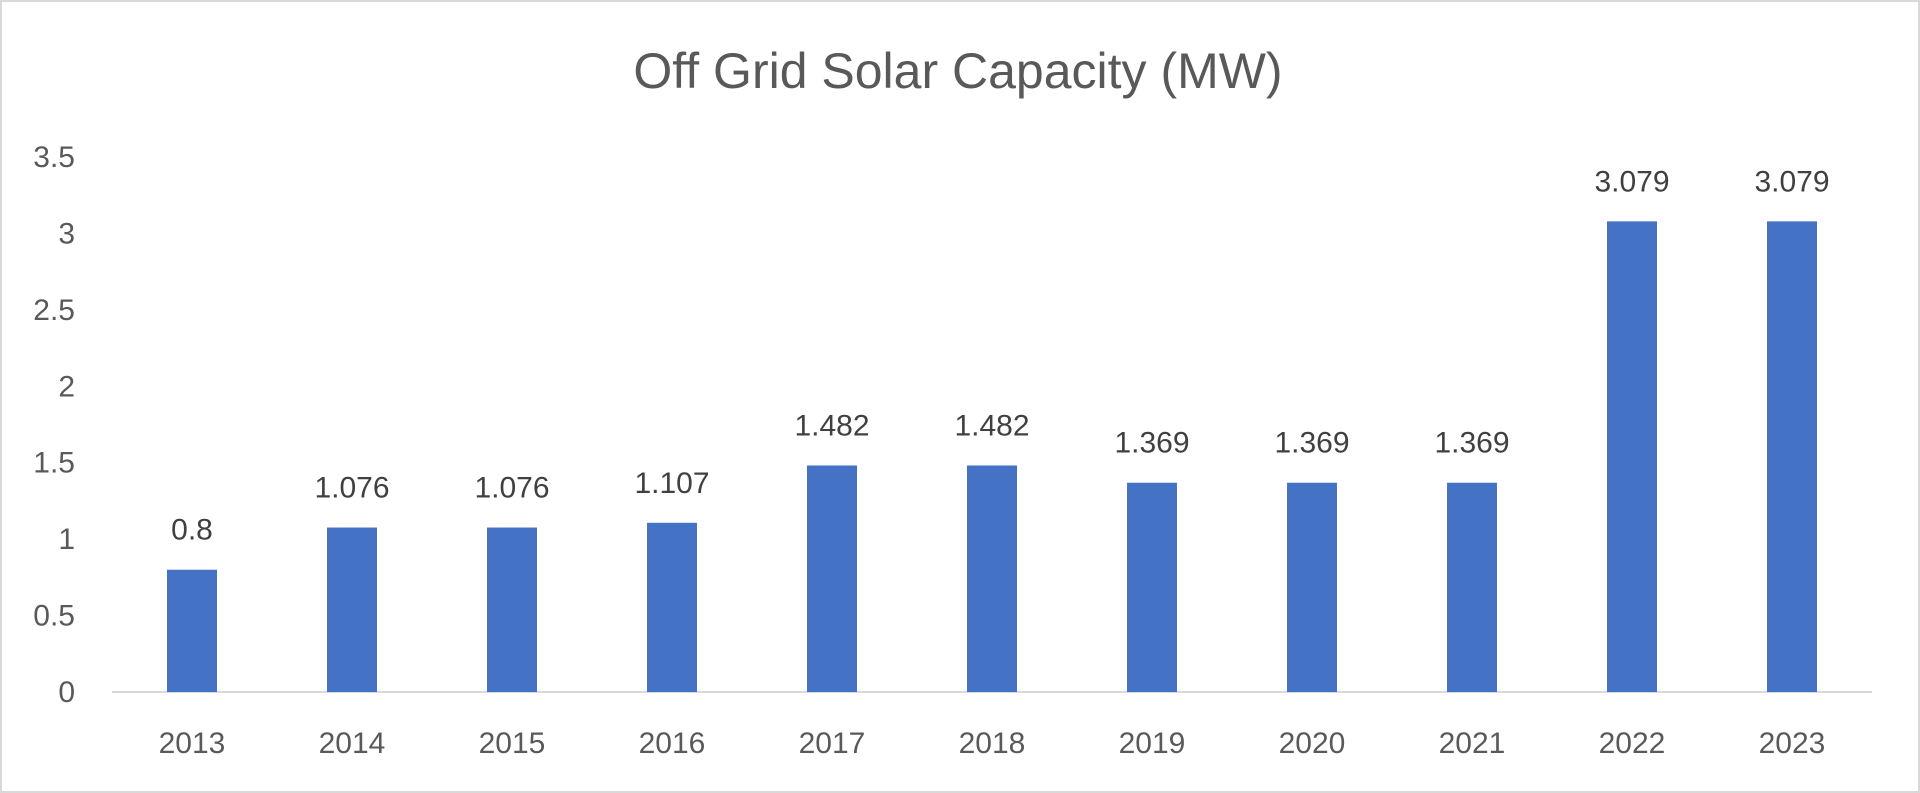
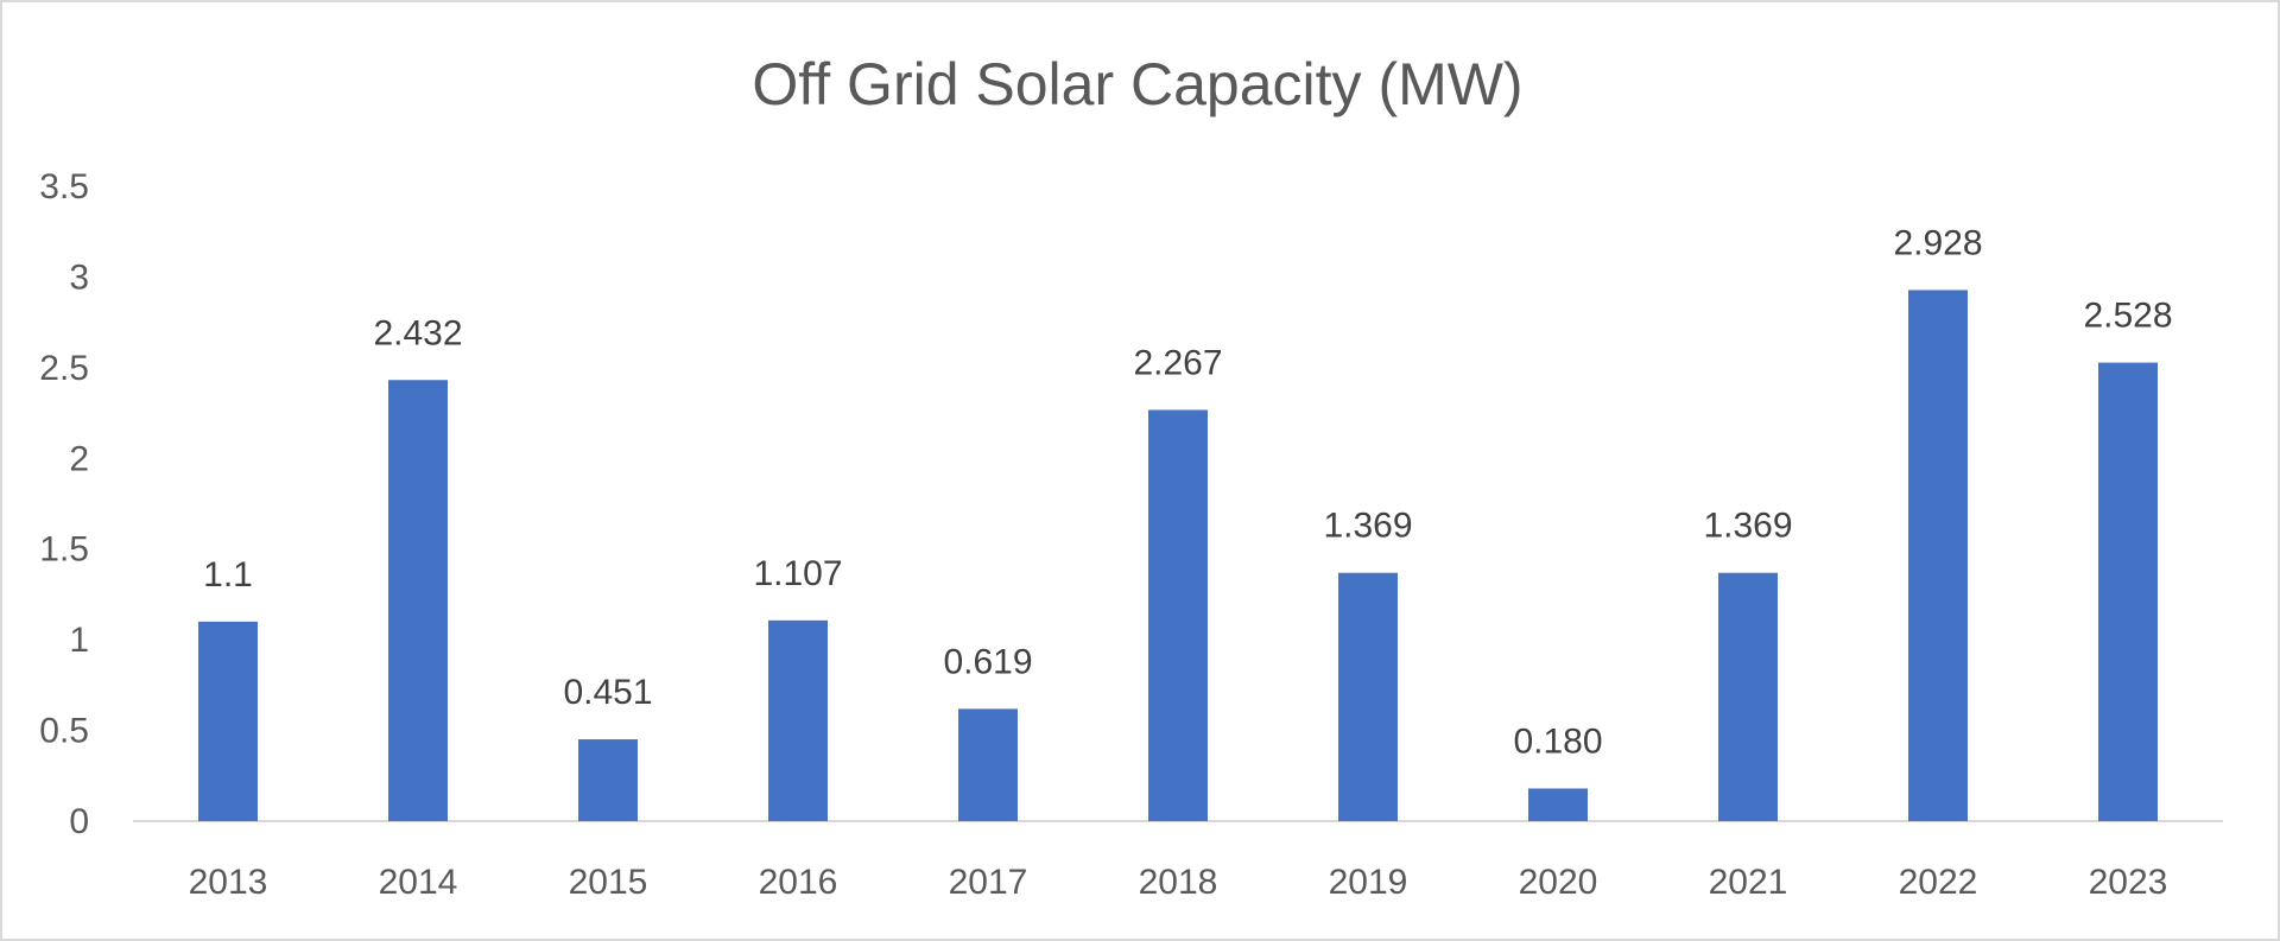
2013: 0.8 -> 1.1
2014: 1.076 -> 2.432
2015: 1.076 -> 0.451
2017: 1.482 -> 0.619
2018: 1.482 -> 2.267
2020: 1.369 -> 0.180
2022: 3.079 -> 2.928
2023: 3.079 -> 2.528
